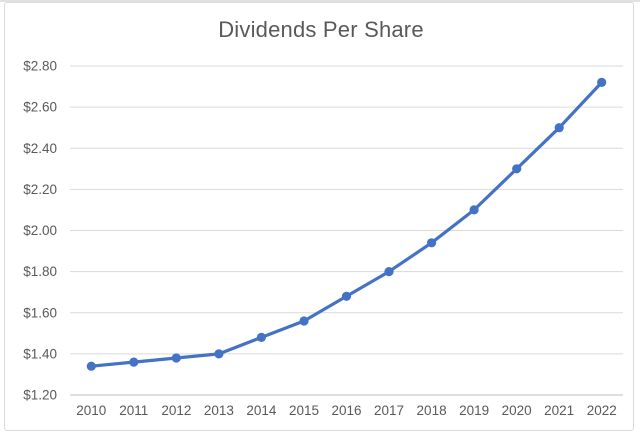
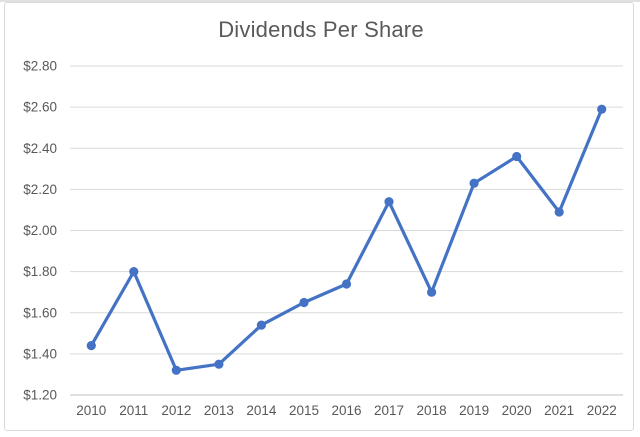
2010: $1.34 -> $1.44
2011: $1.36 -> $1.80
2012: $1.38 -> $1.32
2013: $1.40 -> $1.35
2014: $1.48 -> $1.54
2015: $1.56 -> $1.65
2016: $1.68 -> $1.74
2017: $1.80 -> $2.14
2018: $1.94 -> $1.70
2019: $2.10 -> $2.23
2020: $2.30 -> $2.36
2021: $2.50 -> $2.09
2022: $2.72 -> $2.59
